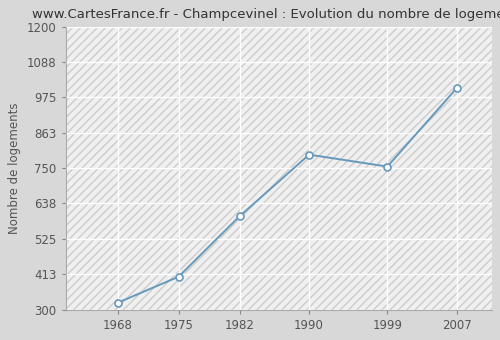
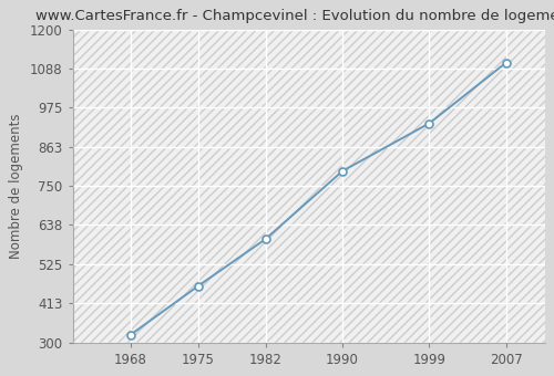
1975: 405 -> 462
1999: 755 -> 930
2007: 1005 -> 1105
